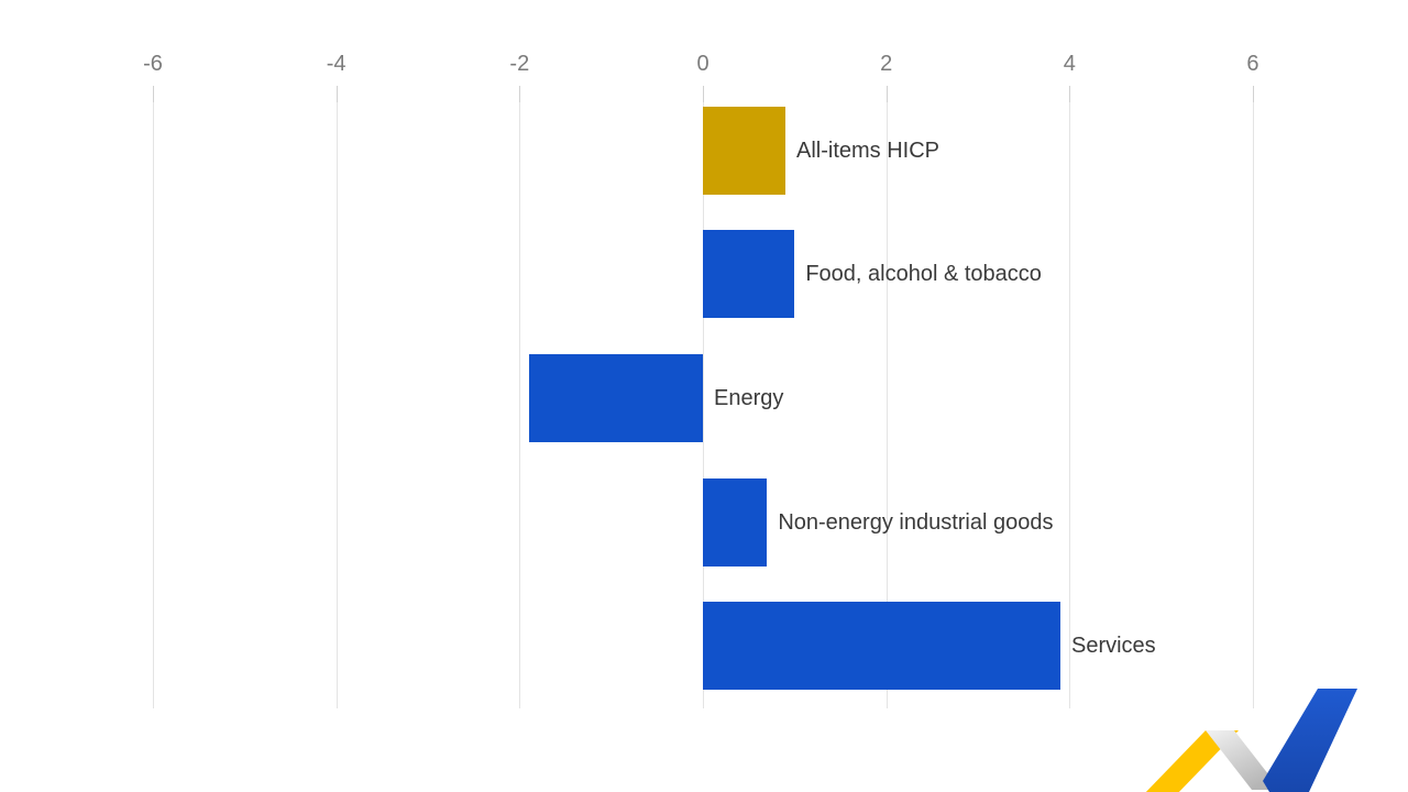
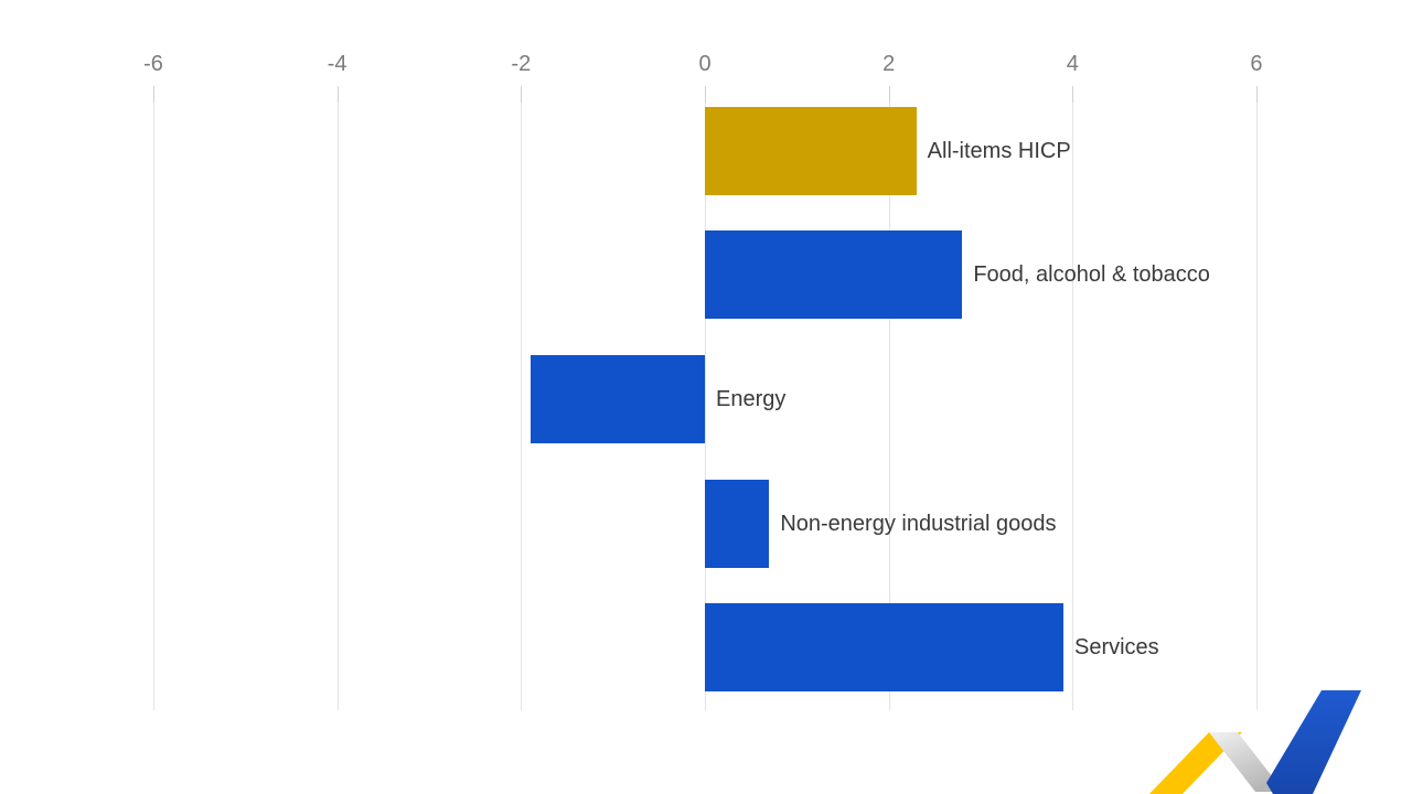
All-items HICP: 0.9 -> 2.3
Food, alcohol & tobacco: 1.0 -> 2.8
